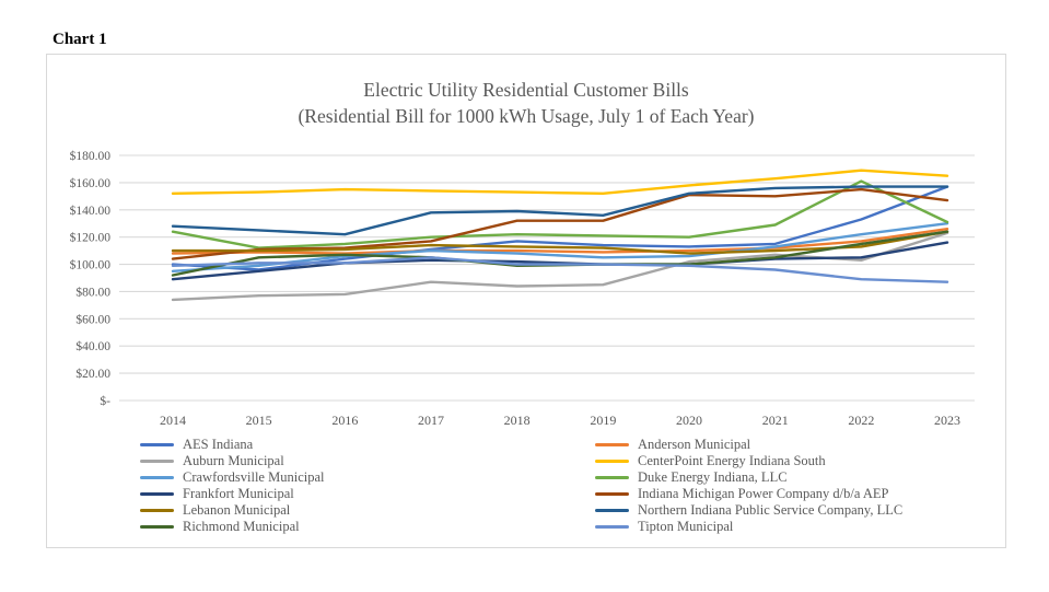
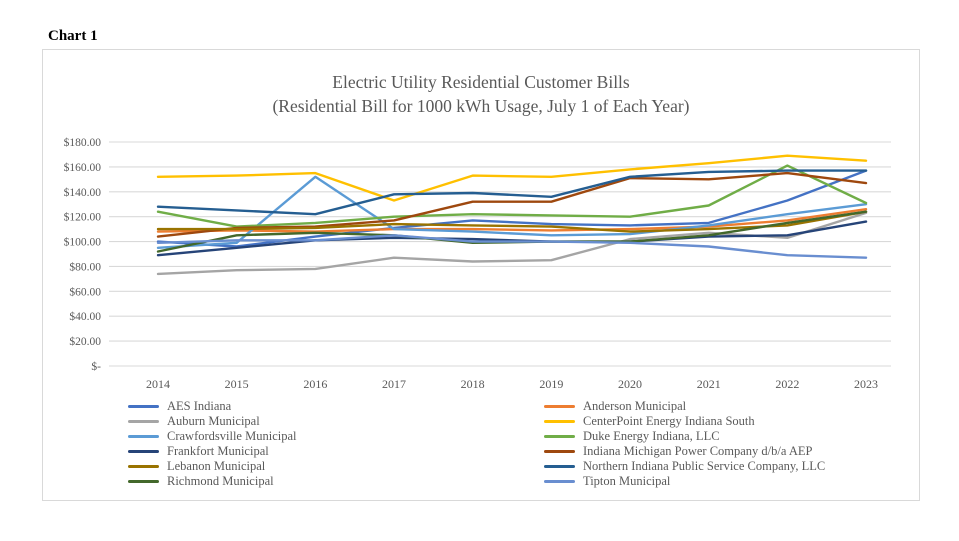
Crawfordsville Municipal/2016: $106 -> $152
CenterPoint Energy Indiana South/2017: $154 -> $133
